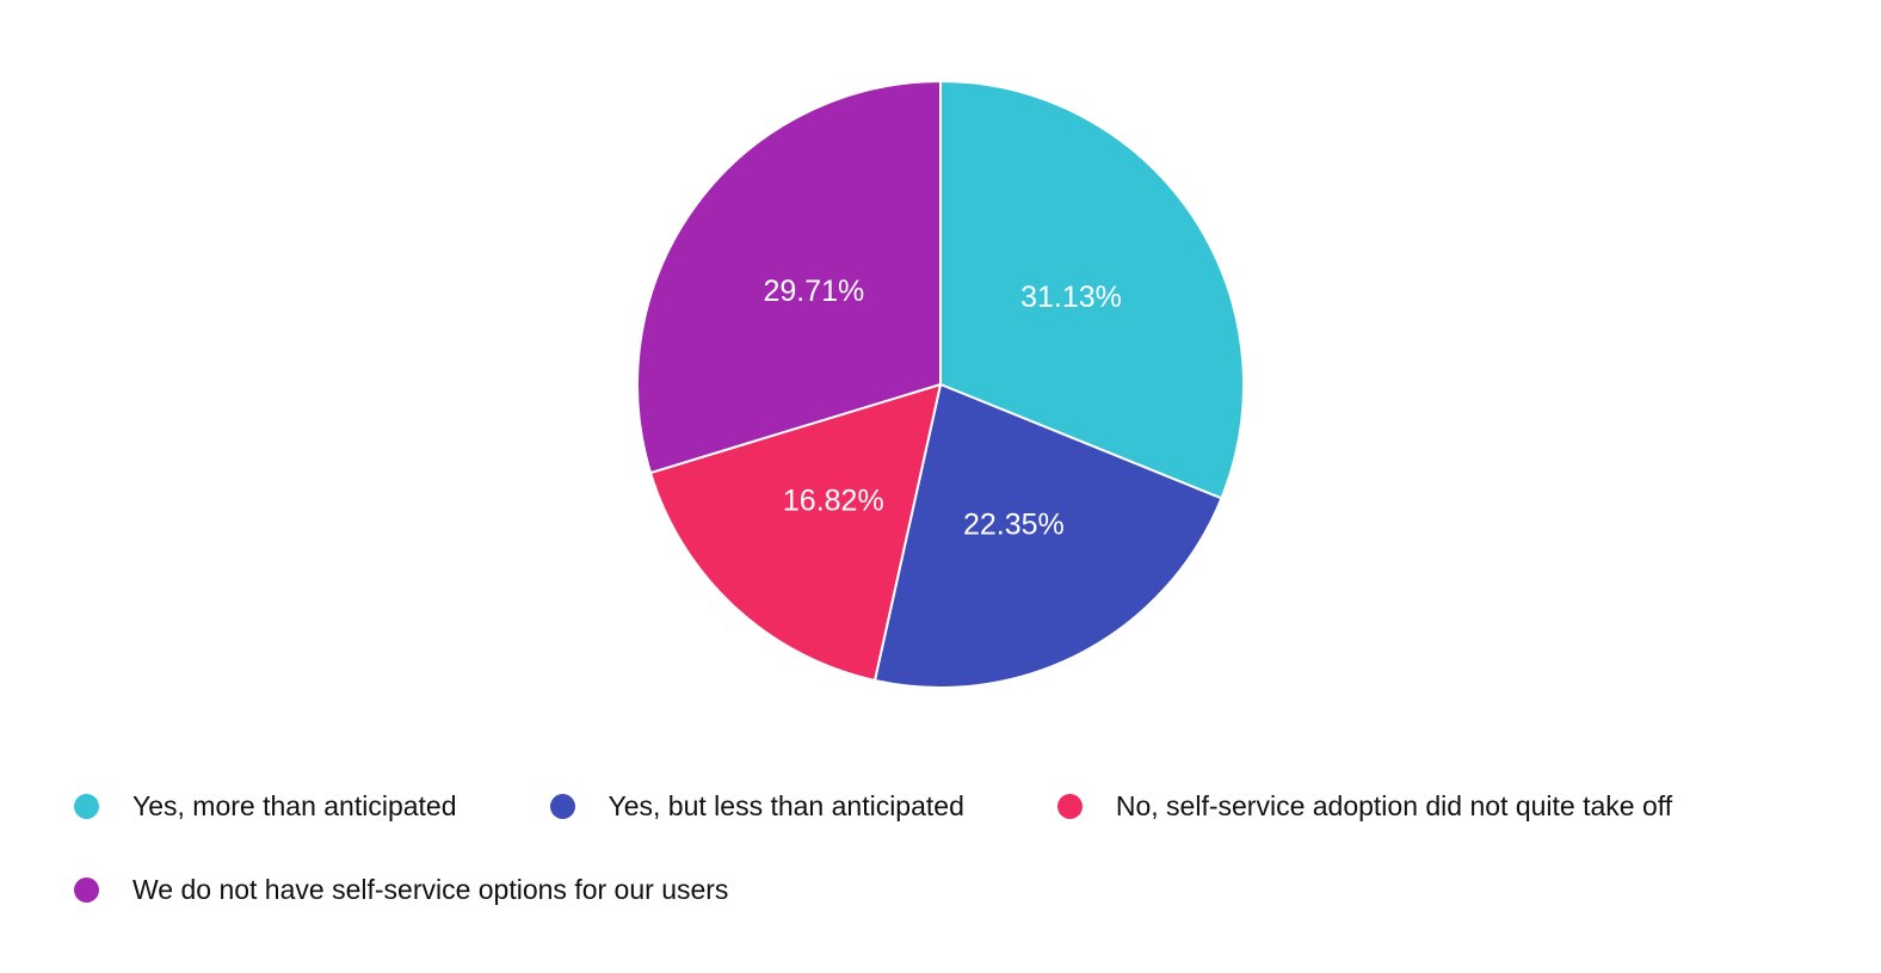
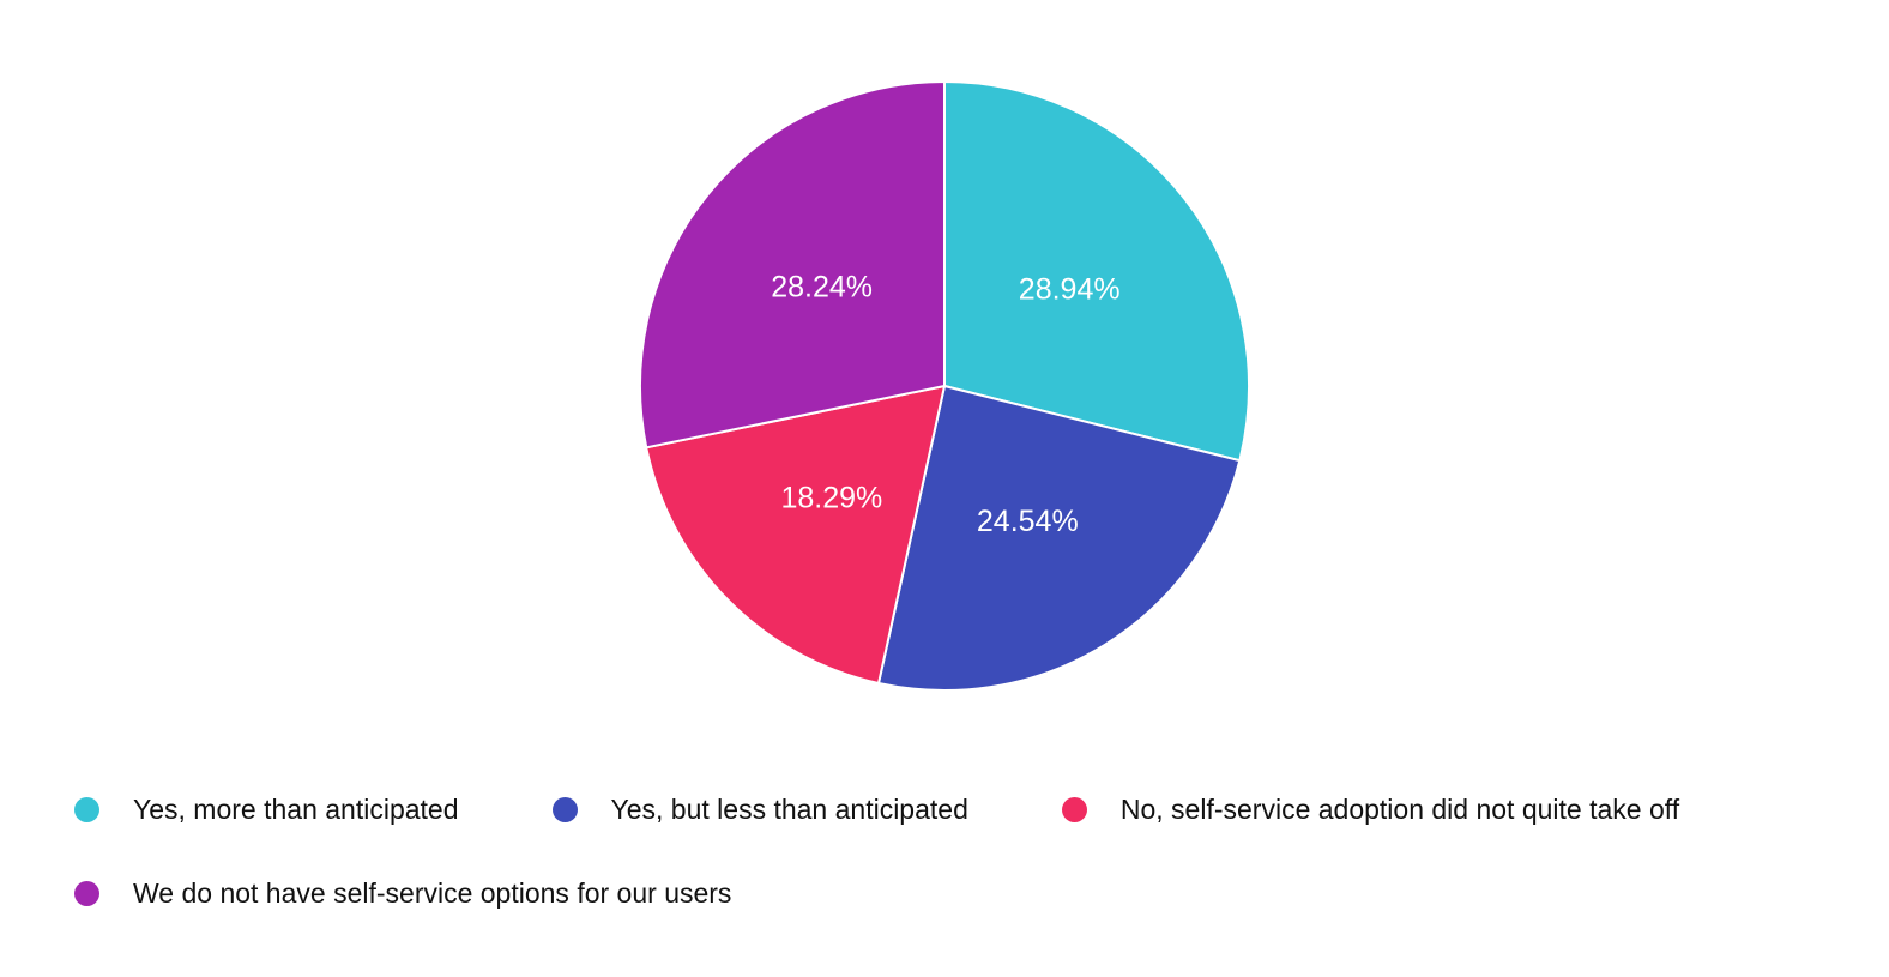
Yes, more than anticipated: 31.13% -> 28.94%
Yes, but less than anticipated: 22.35% -> 24.54%
No, self-service adoption did not quite take off: 16.82% -> 18.29%
We do not have self-service options for our users: 29.71% -> 28.24%
